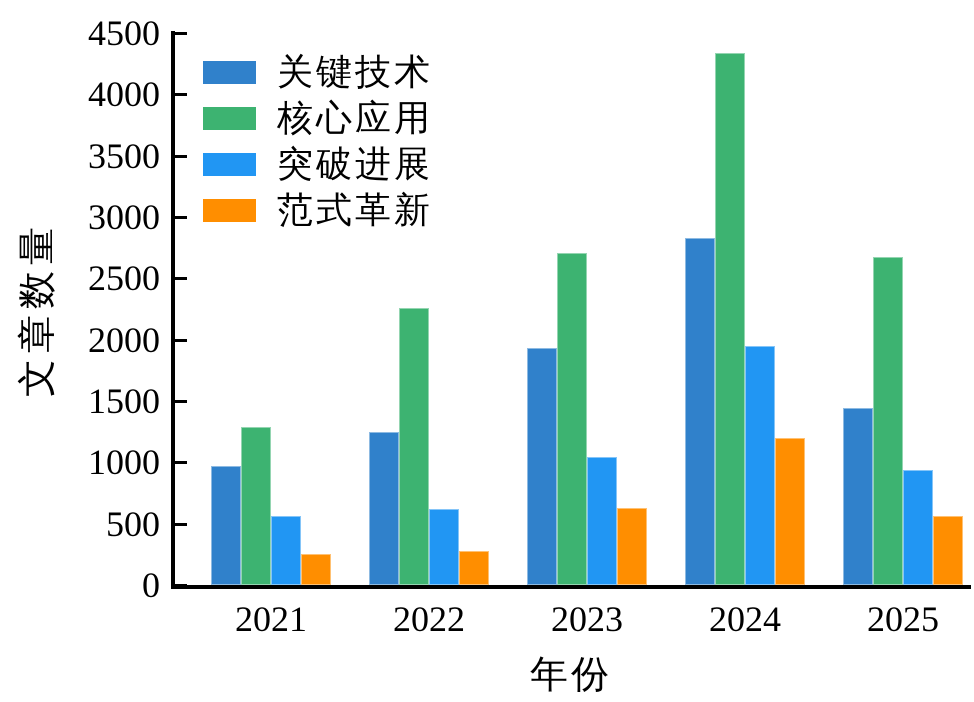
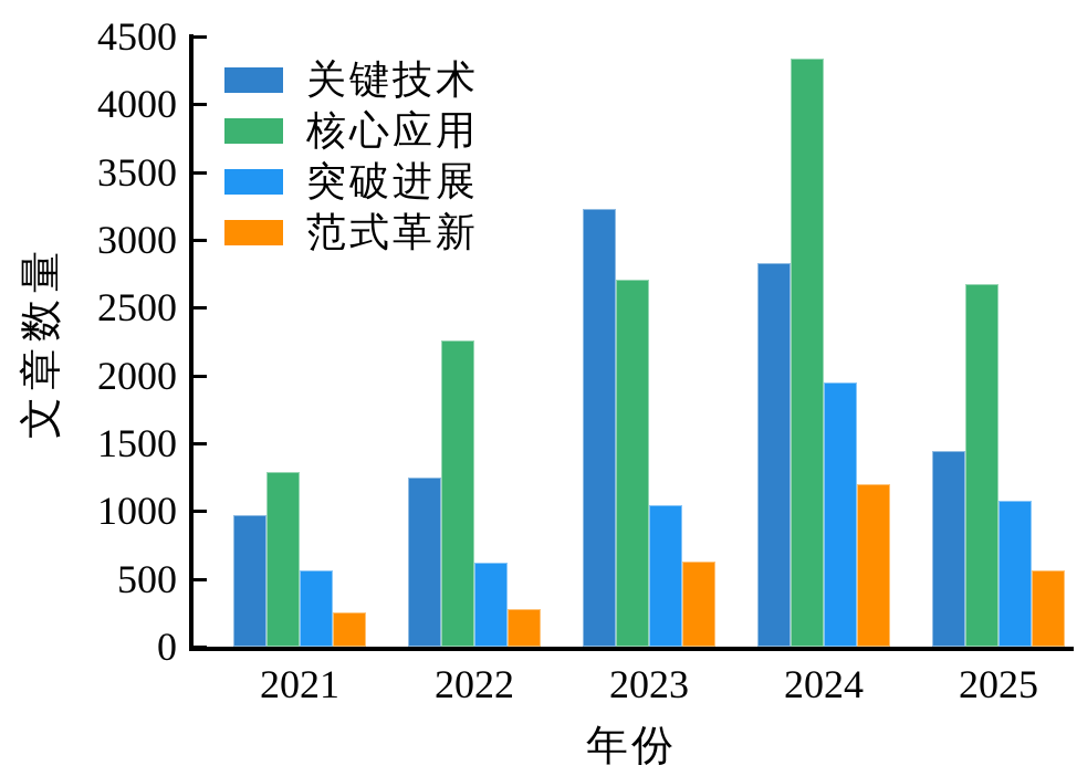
关键技术/2023: 1940 -> 3230
突破进展/2025: 940 -> 1080
